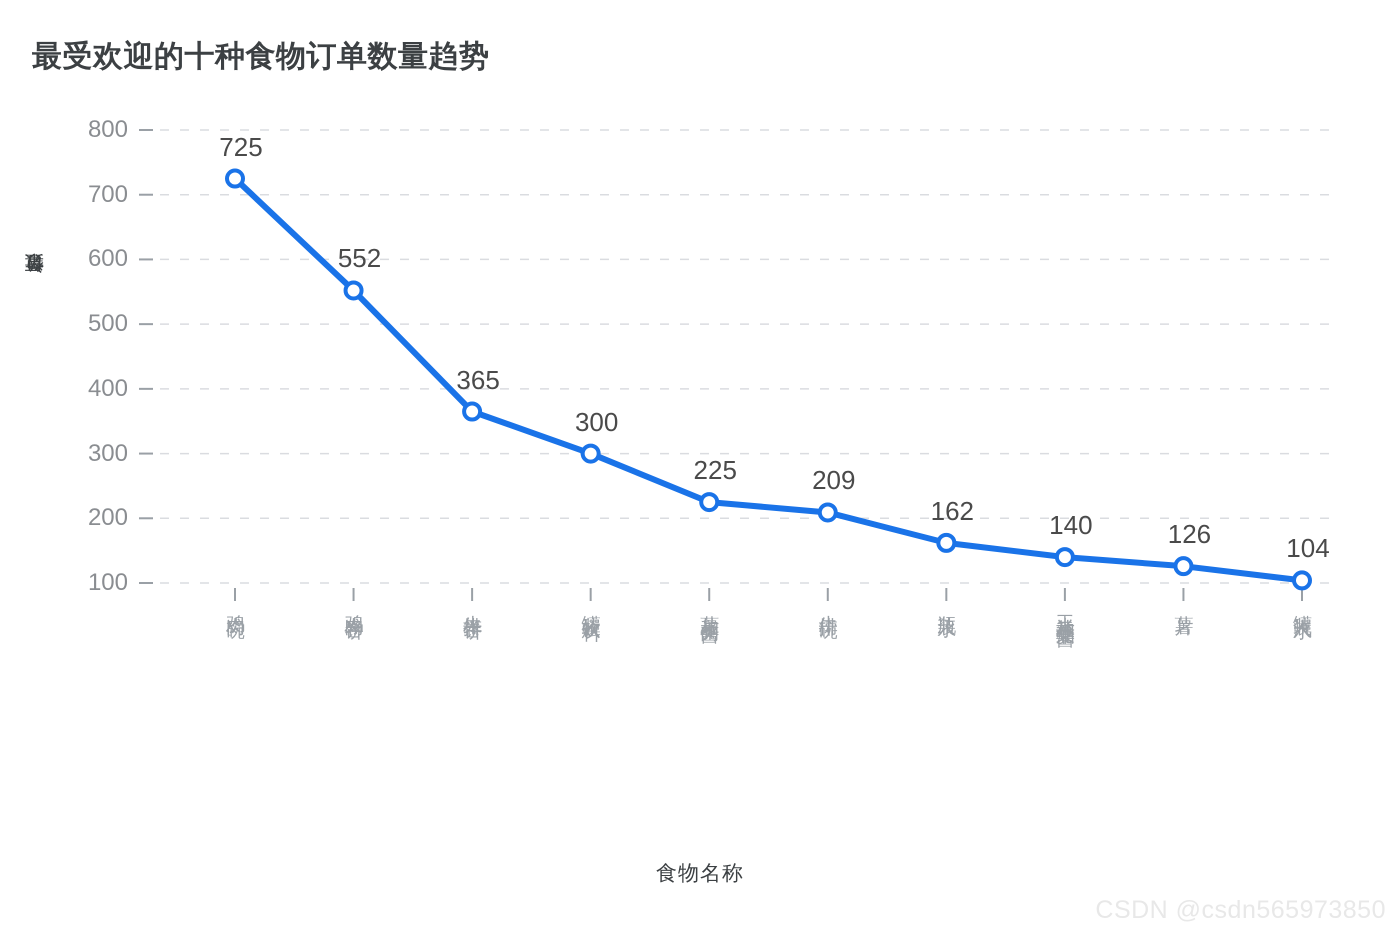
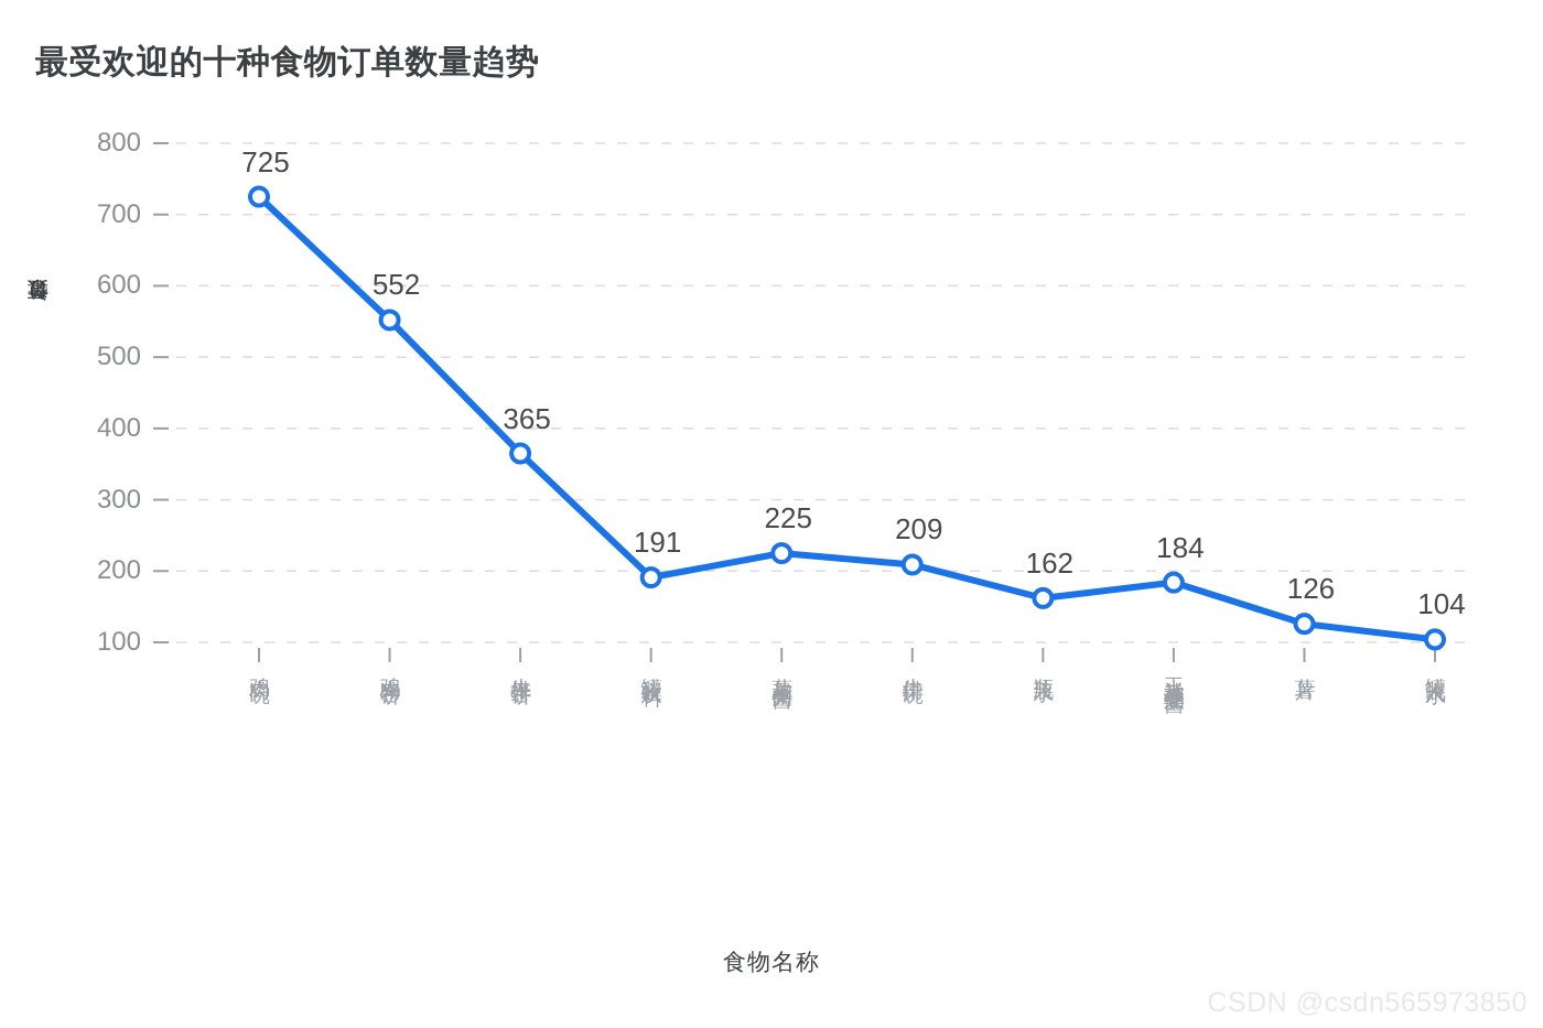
罐装软饮料: 300 -> 191
玉米片和牛油果酱: 140 -> 184
